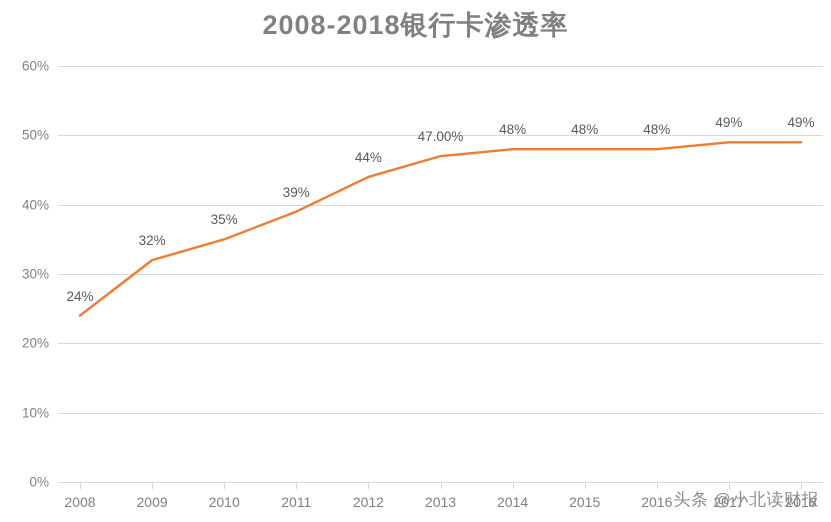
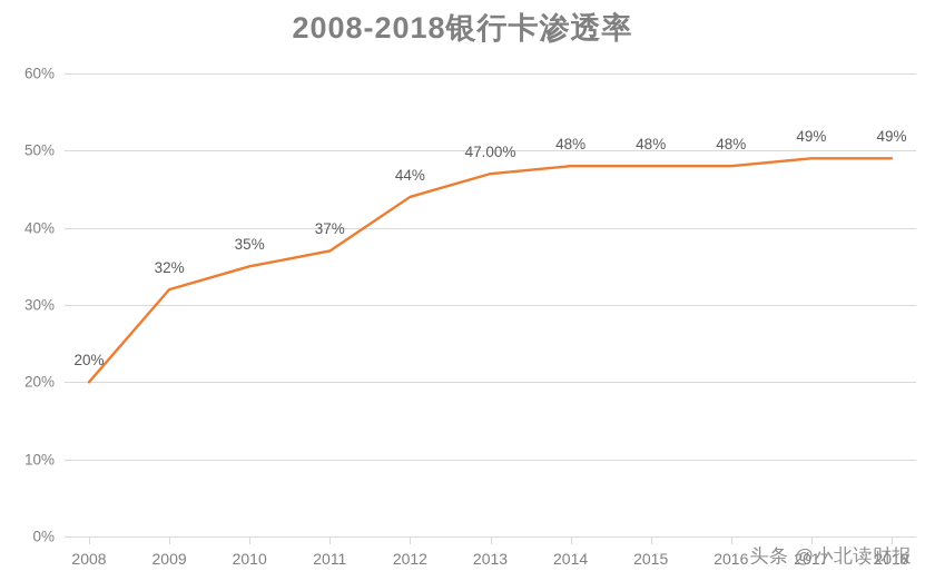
2008: 24% -> 20%
2011: 39% -> 37%
